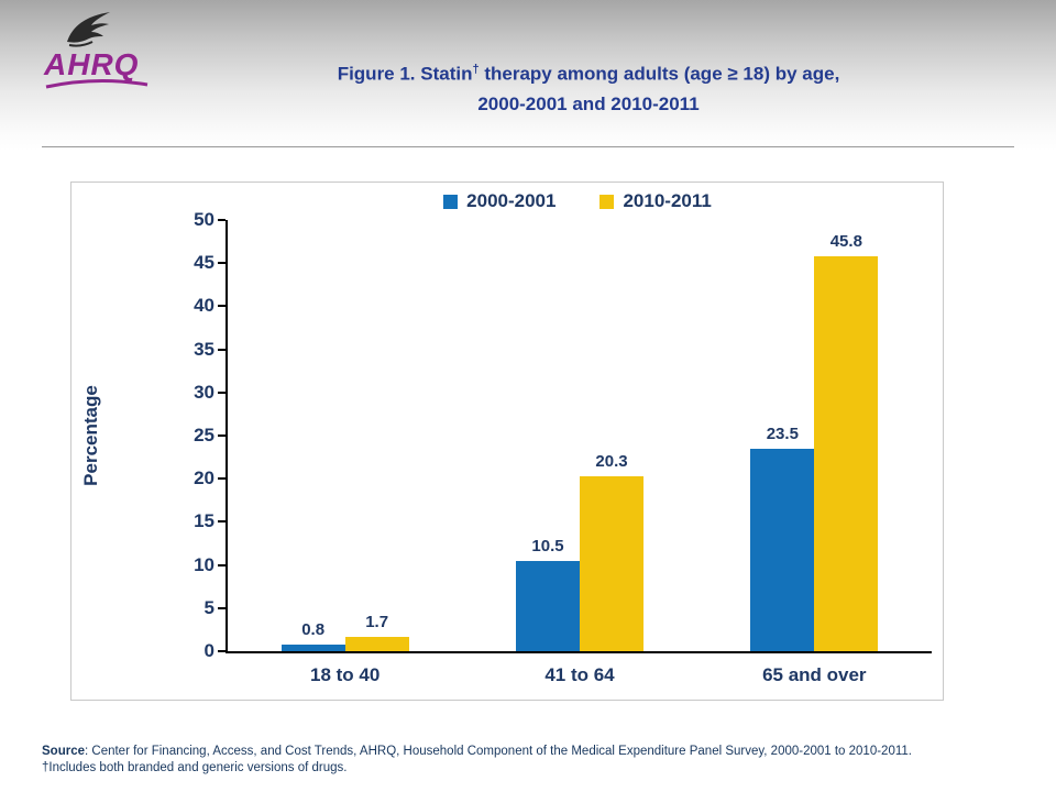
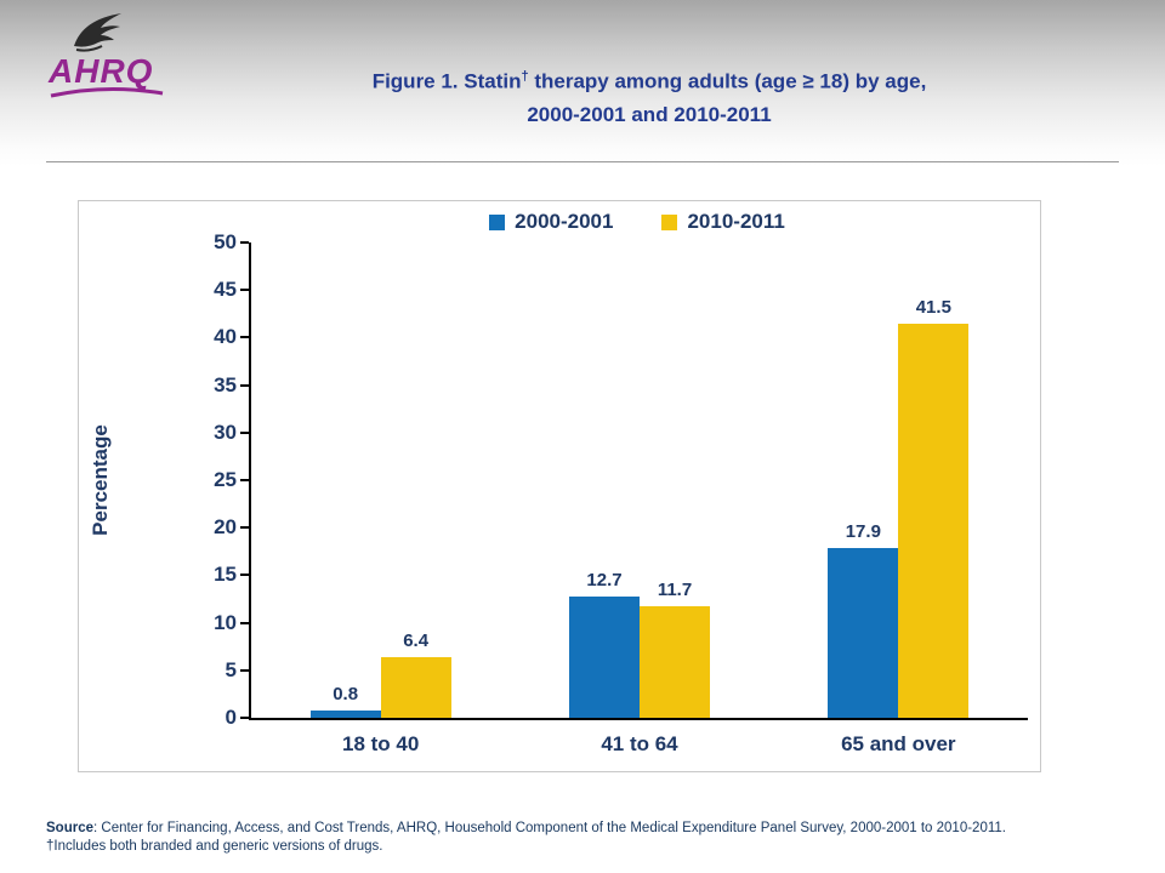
2010-2011/18 to 40: 1.7 -> 6.4
2000-2001/41 to 64: 10.5 -> 12.7
2010-2011/41 to 64: 20.3 -> 11.7
2000-2001/65 and over: 23.5 -> 17.9
2010-2011/65 and over: 45.8 -> 41.5
